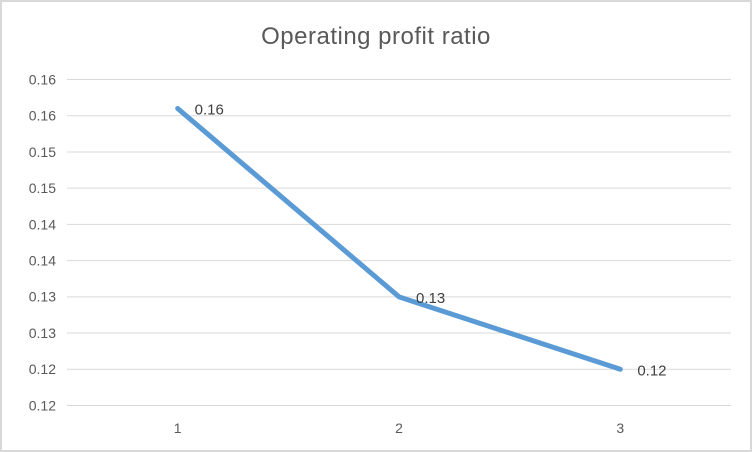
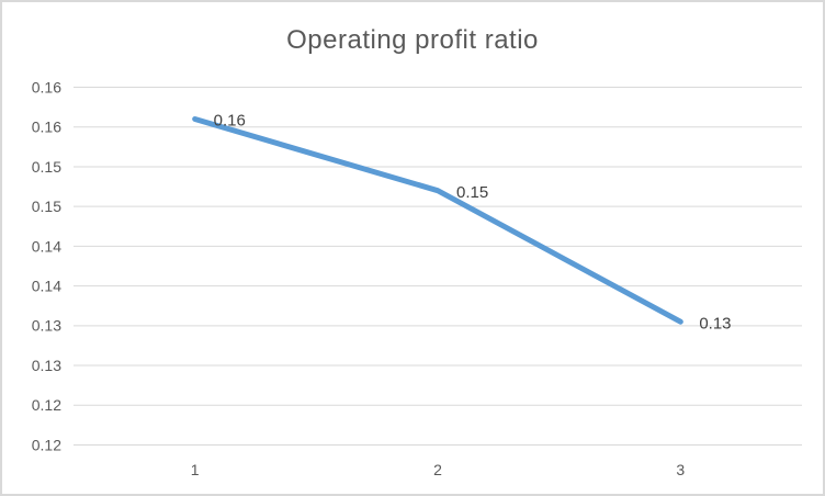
2: 0.13 -> 0.15
3: 0.12 -> 0.13
